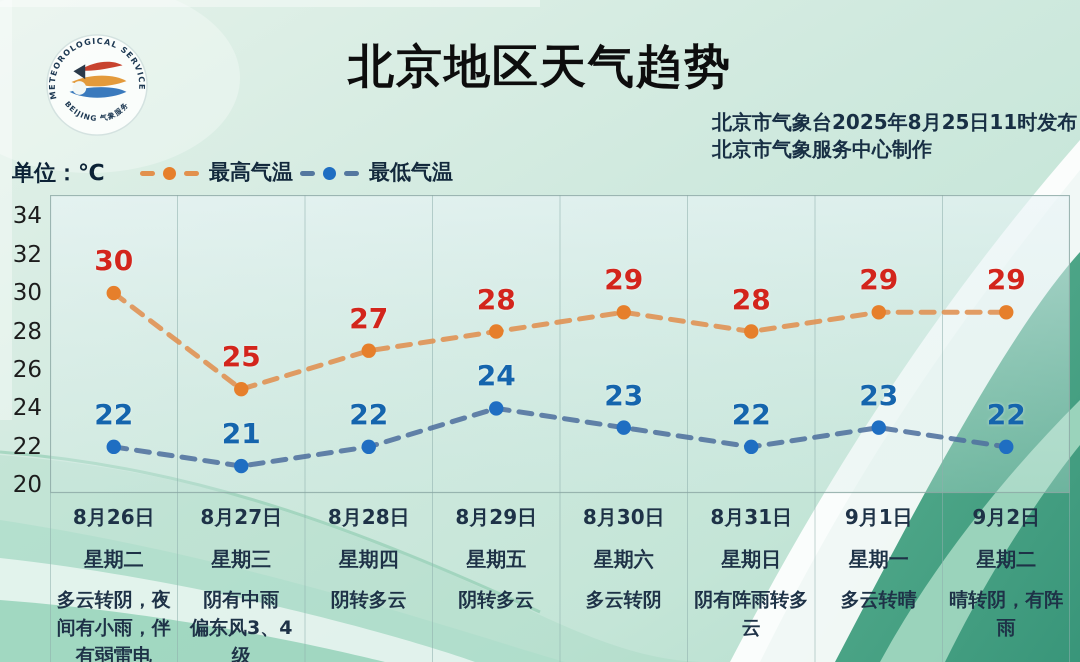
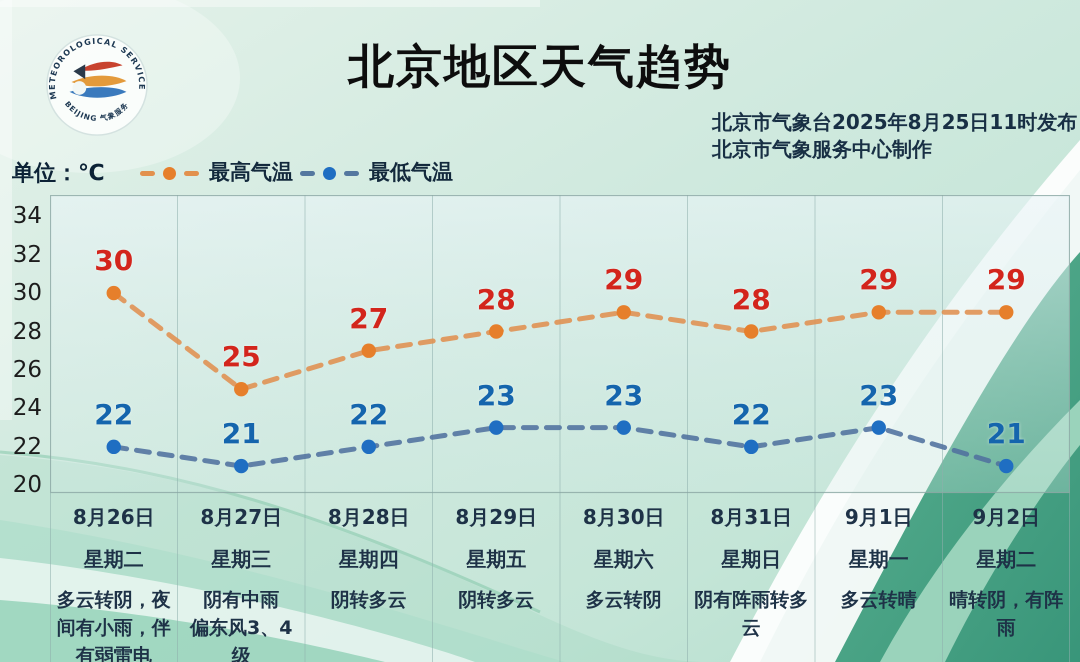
最低气温/8月29日: 24 -> 23
最低气温/9月2日: 22 -> 21
